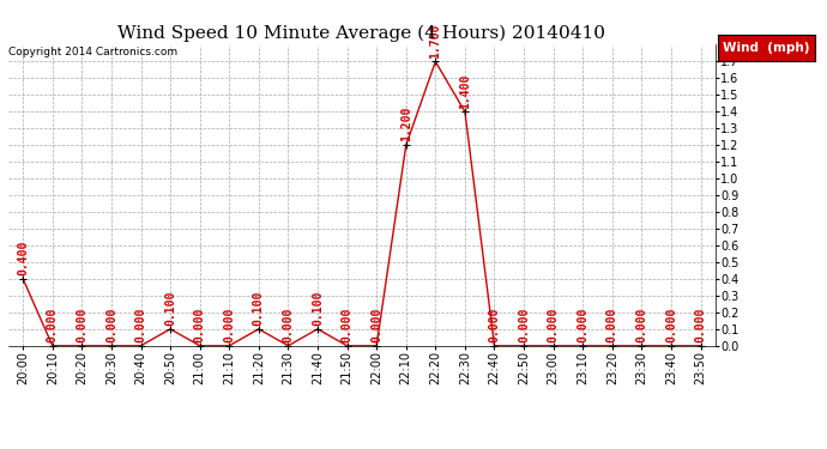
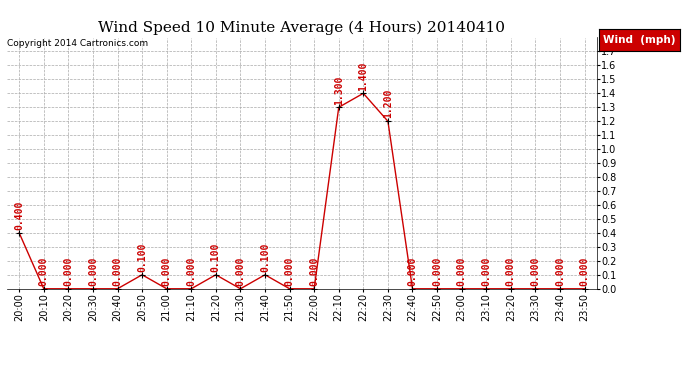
22:10: 1.200 -> 1.300
22:20: 1.7 -> 1.4
22:30: 1.400 -> 1.200
